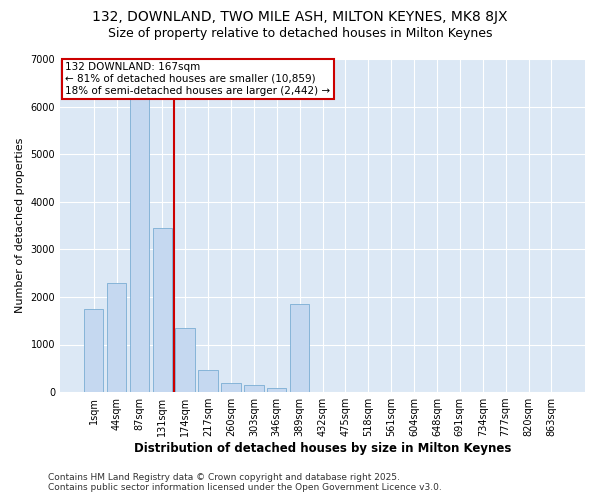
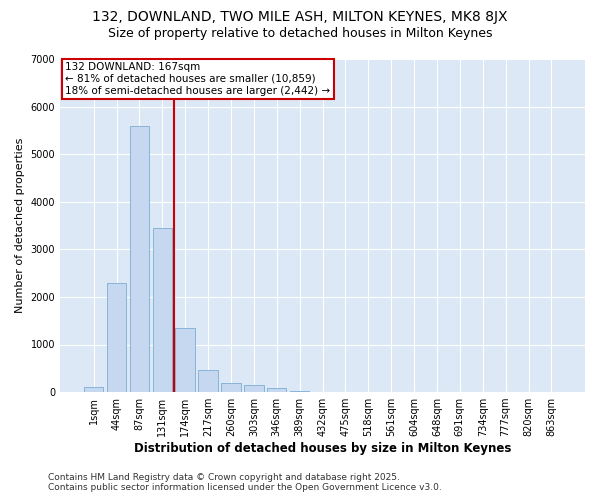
1sqm: 1750 -> 100
87sqm: 6150 -> 5600
389sqm: 1850 -> 30
